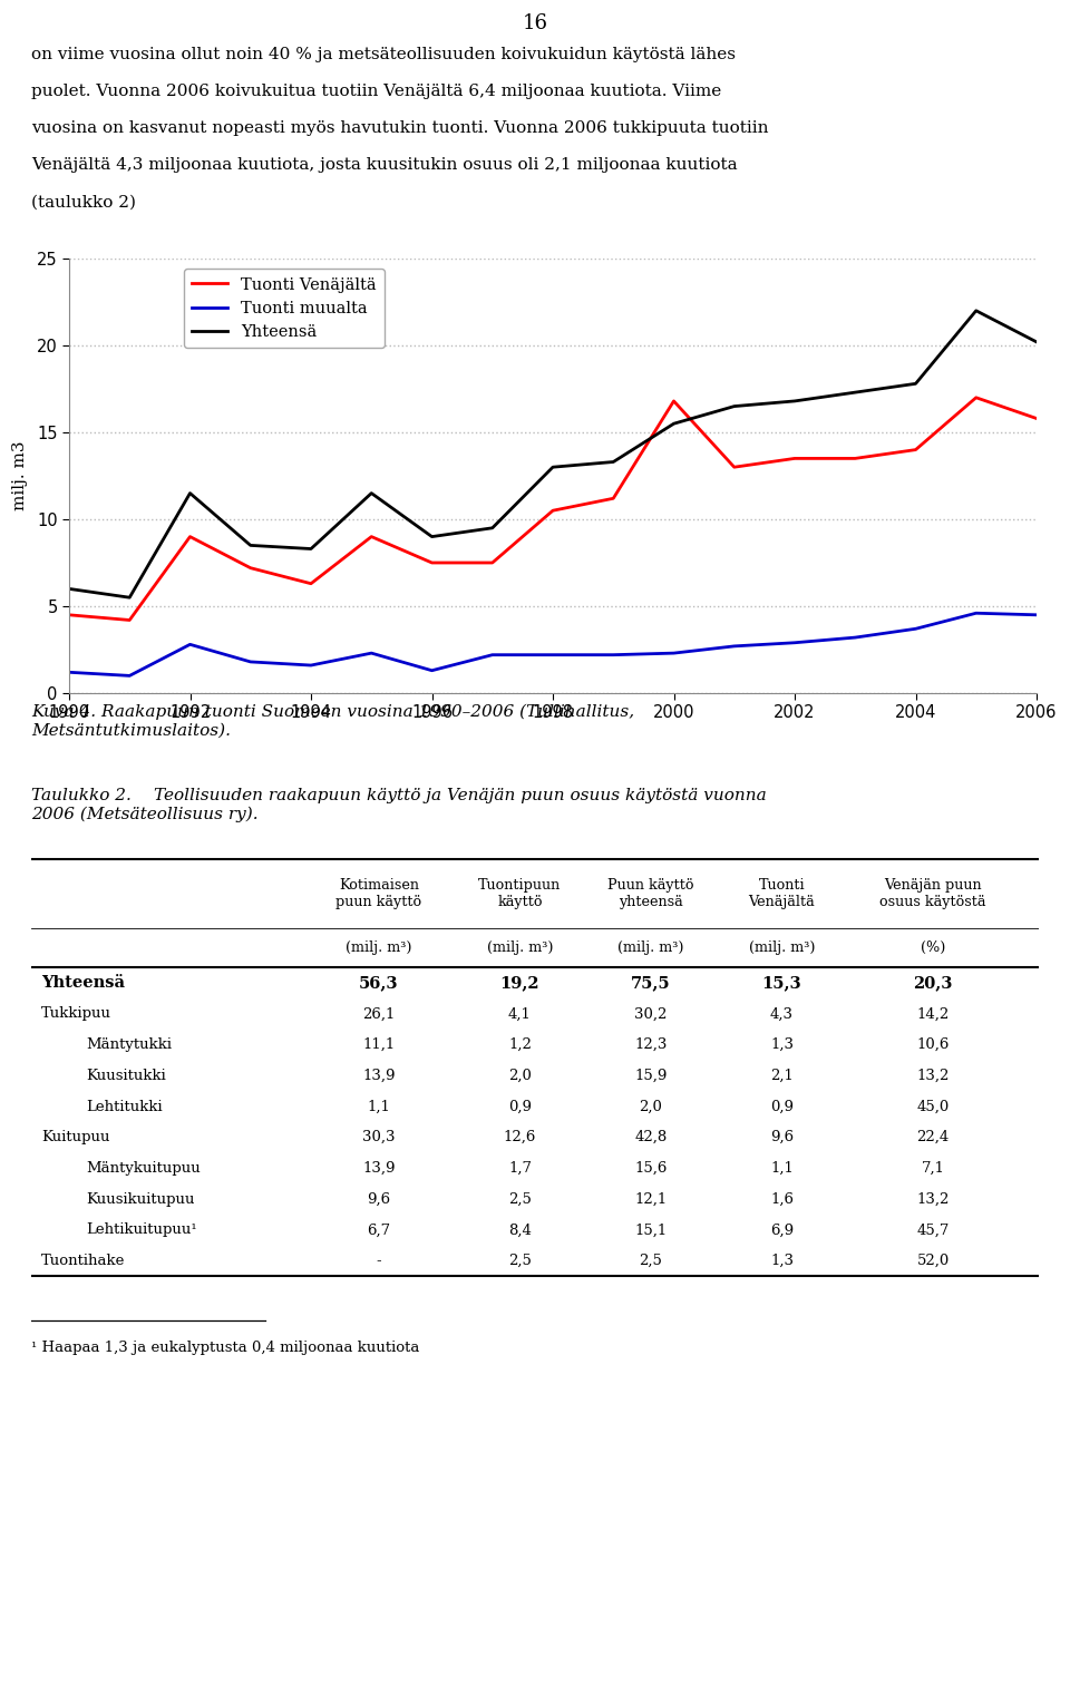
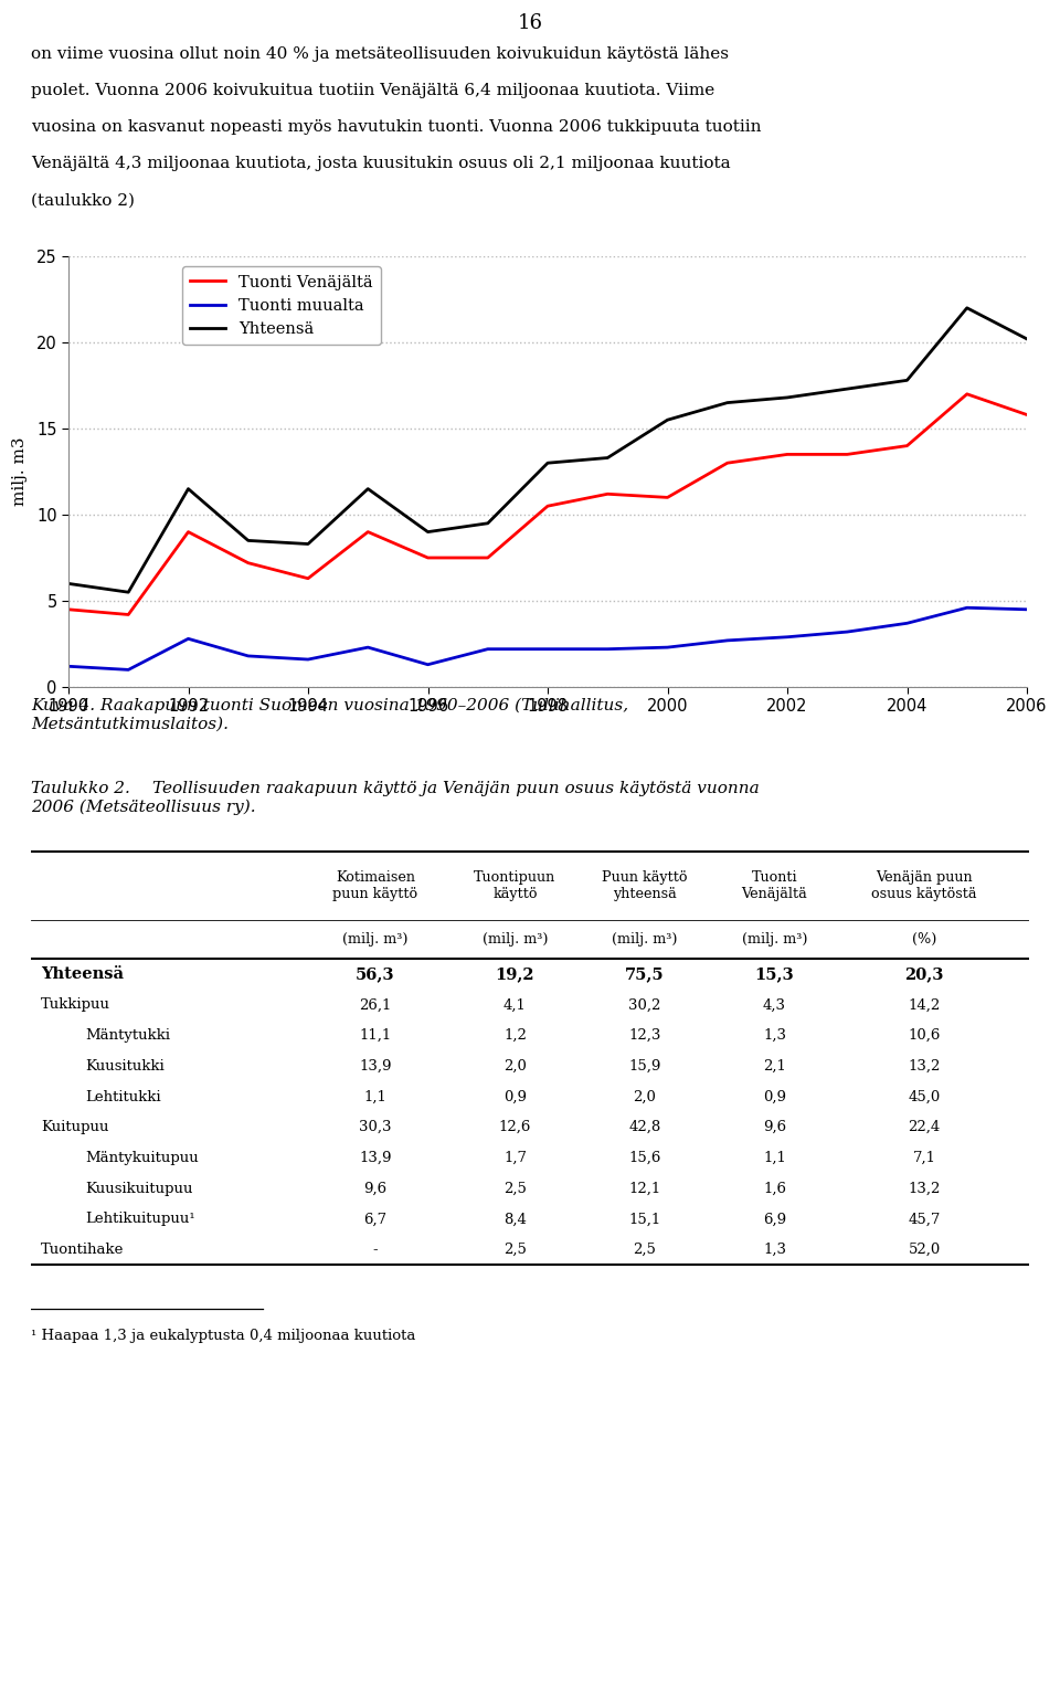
Tuonti Venäjältä/2000: 16.8 -> 11.0
